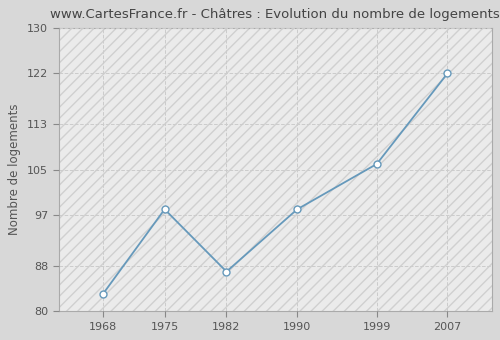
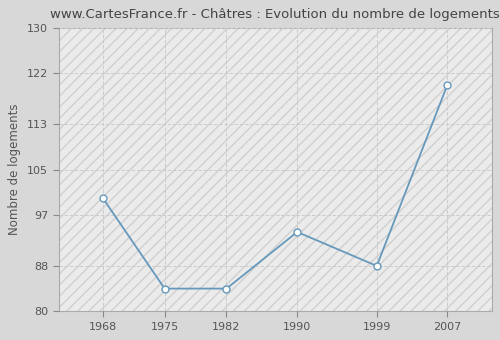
1968: 83 -> 100
1975: 98 -> 84
1982: 87 -> 84
1990: 98 -> 94
1999: 106 -> 88
2007: 122 -> 120
